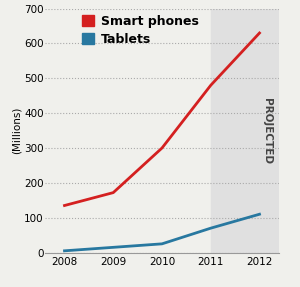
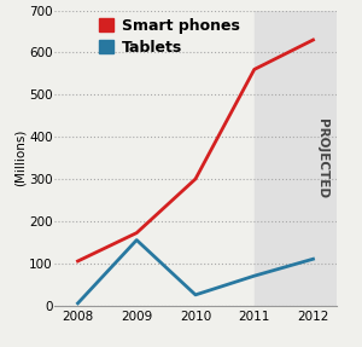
Smart phones/2008: 135 -> 105
Tablets/2009: 15 -> 155
Smart phones/2011: 480 -> 560
